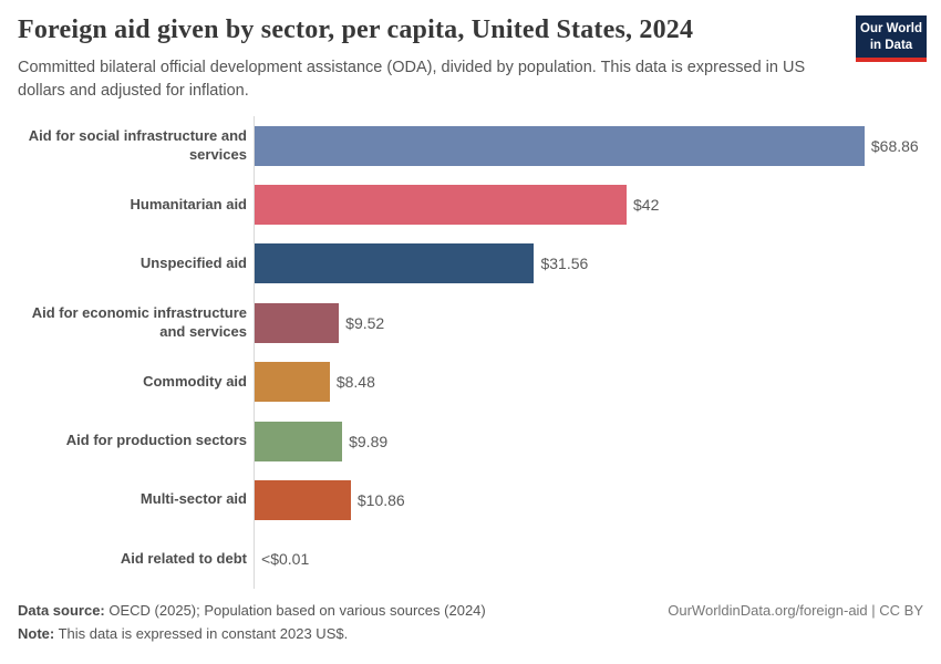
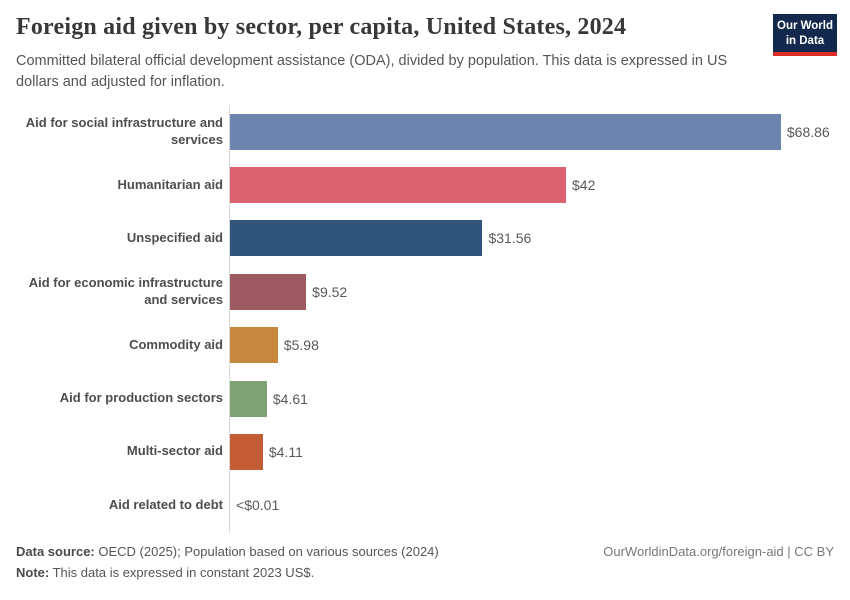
Commodity aid: $8.48 -> $5.98
Aid for production sectors: $9.89 -> $4.61
Multi-sector aid: $10.86 -> $4.11
